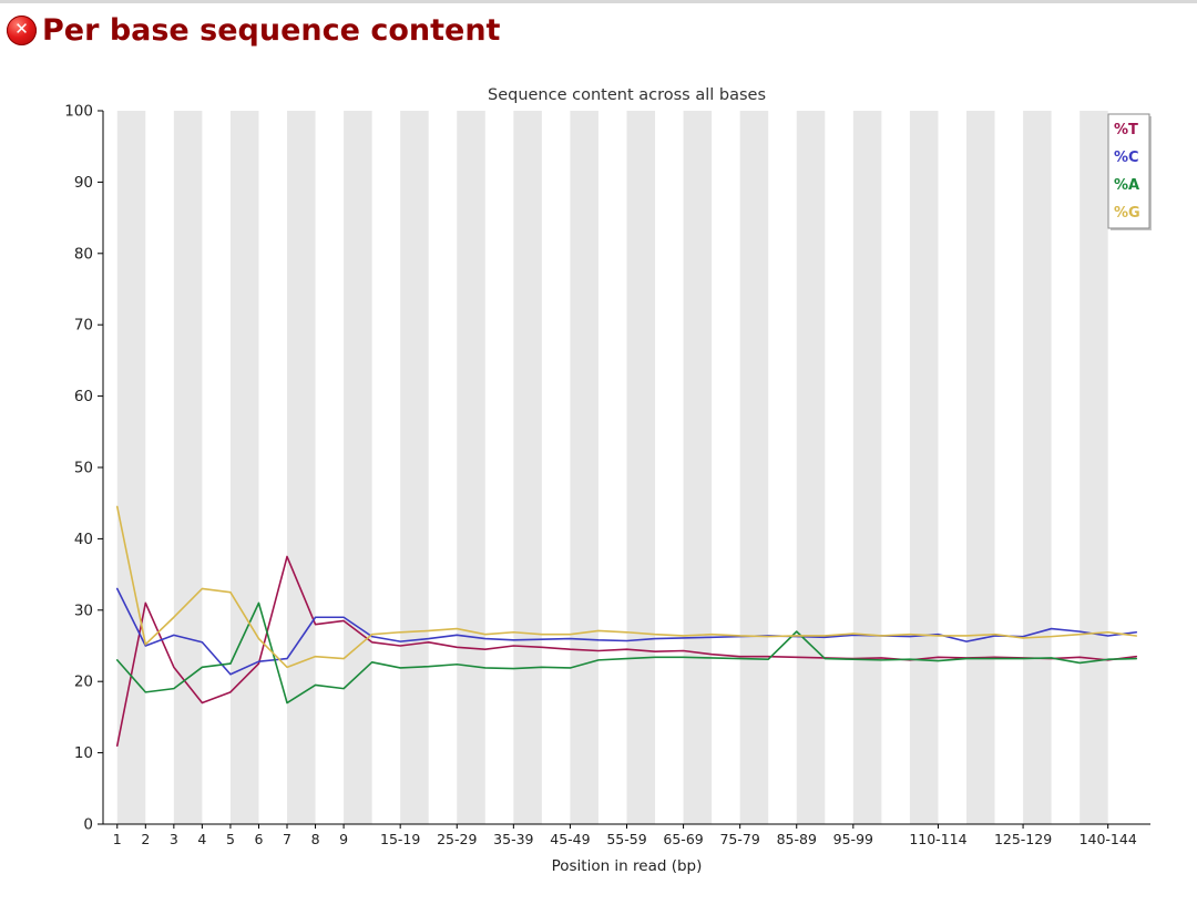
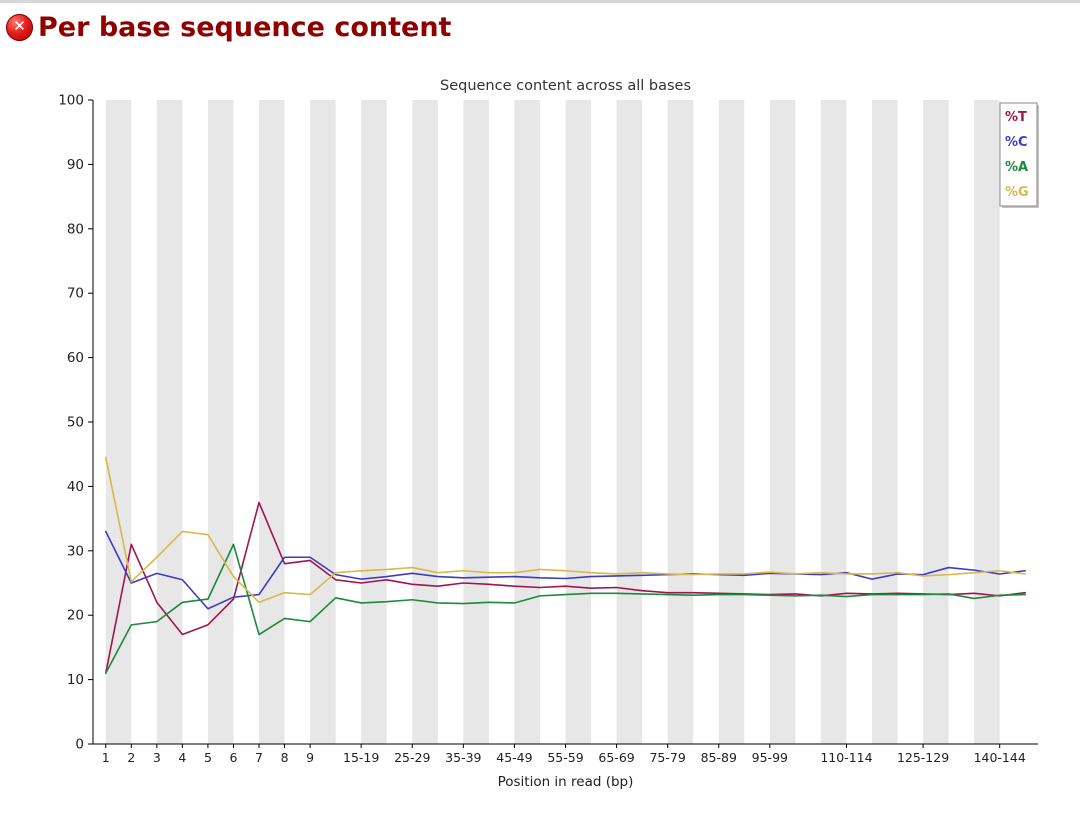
%A/1: 23 -> 11
%A/85-89: 27 -> 23
